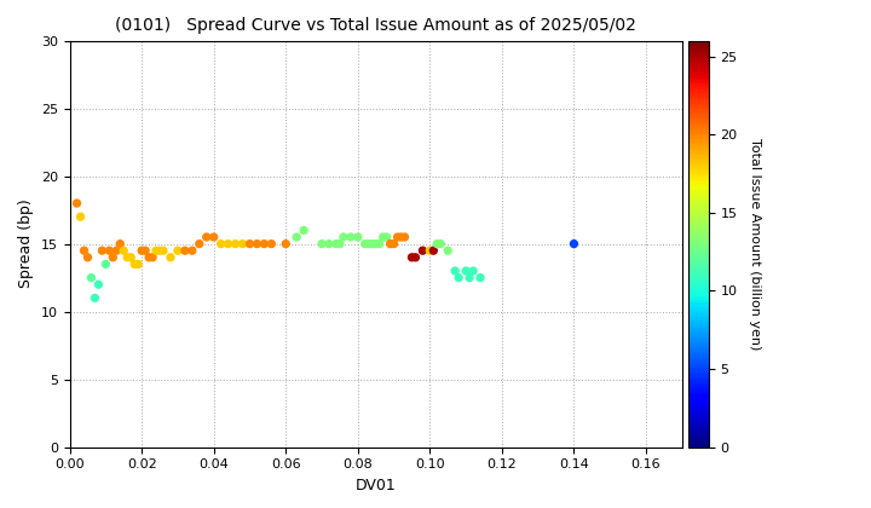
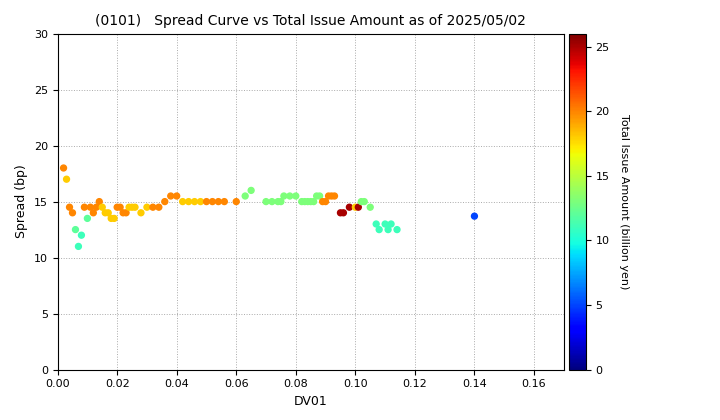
0.14: 15.0 -> 13.7
